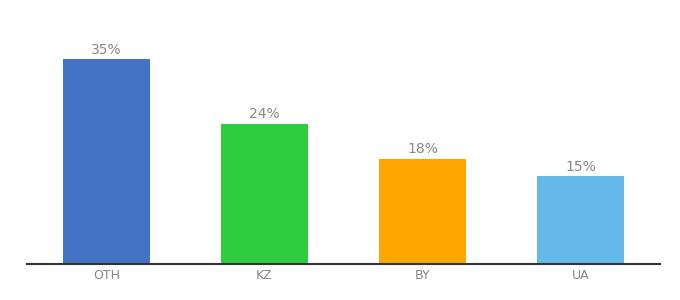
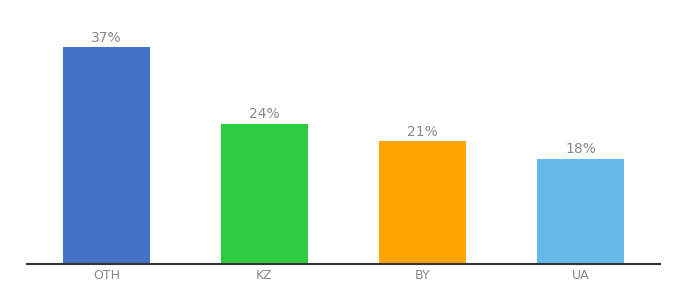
OTH: 35% -> 37%
BY: 18% -> 21%
UA: 15% -> 18%
